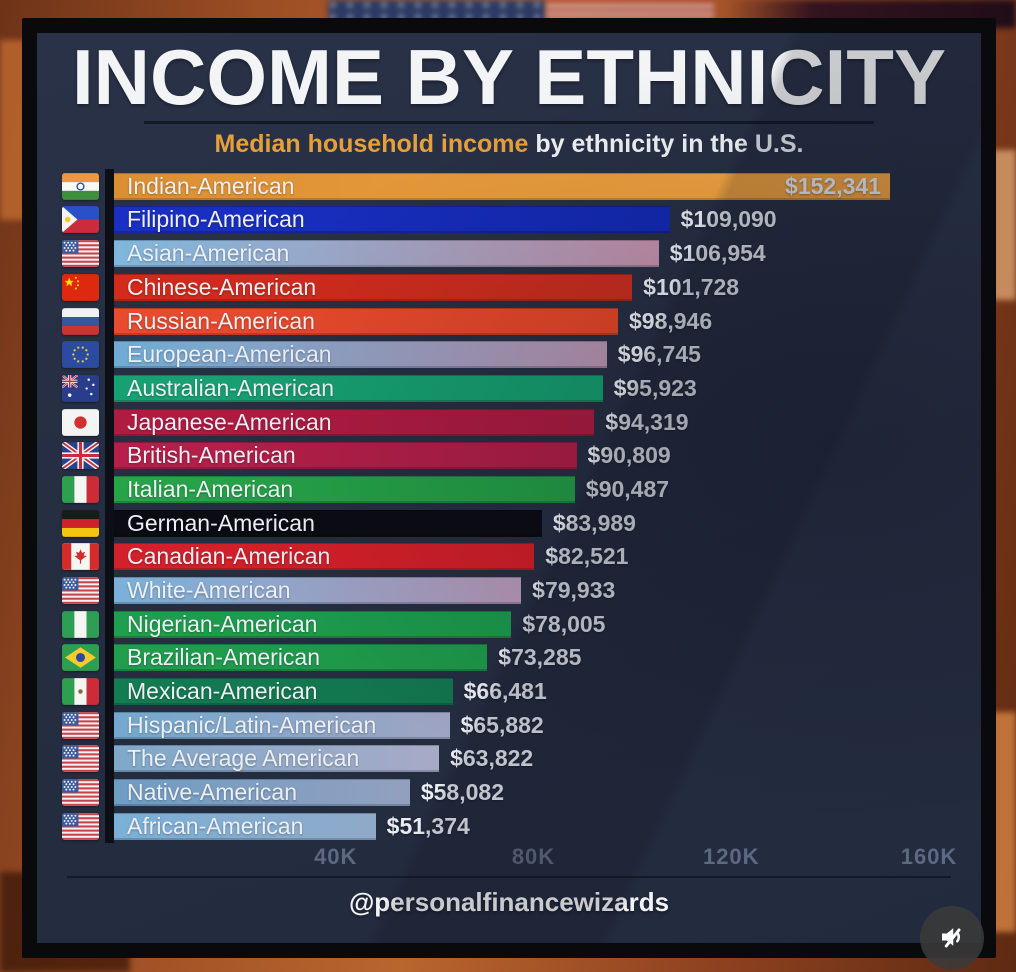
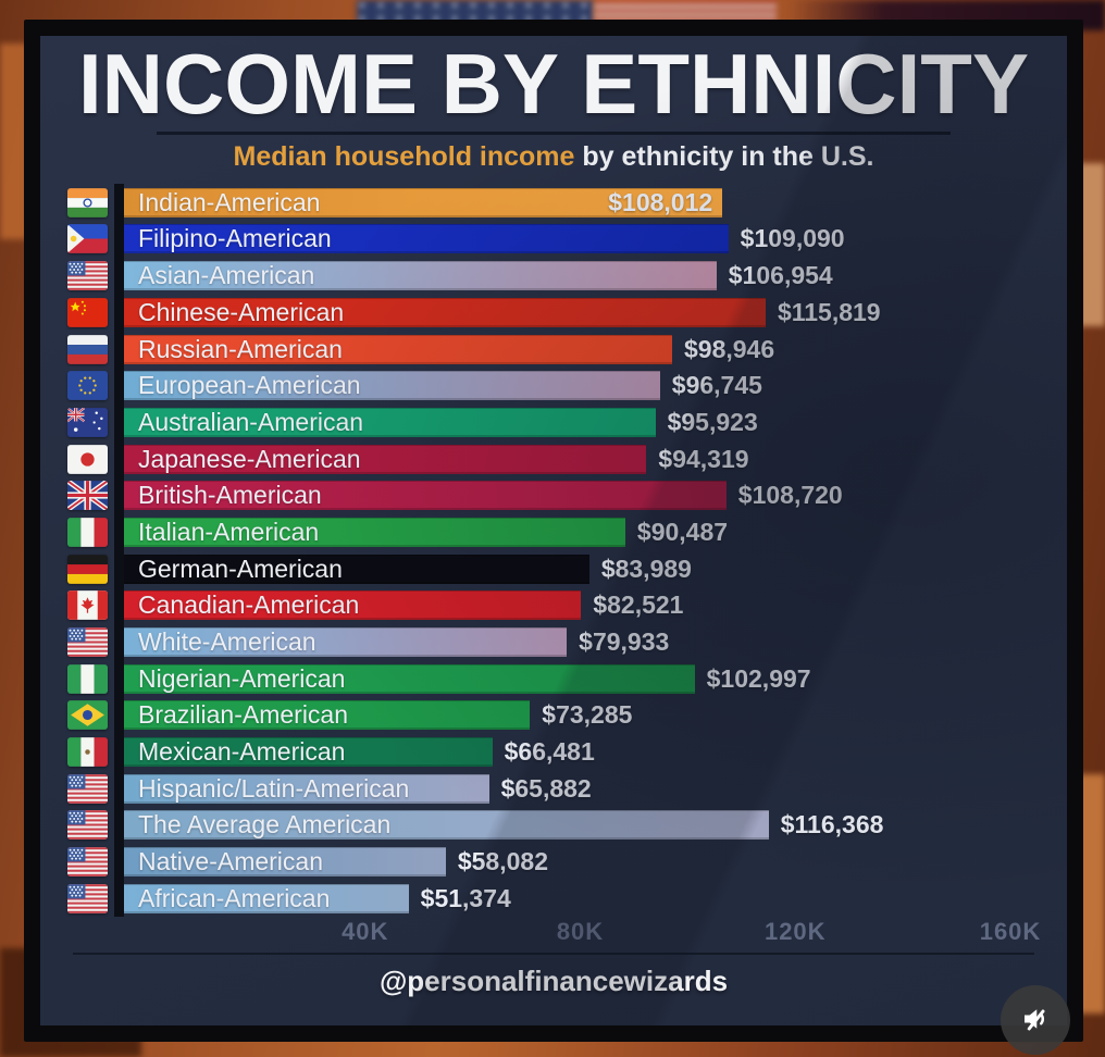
Indian-American: $152,341 -> $108,012
Chinese-American: $101,728 -> $115,819
British-American: $90,809 -> $108,720
Nigerian-American: $78,005 -> $102,997
The Average American: $63,822 -> $116,368
